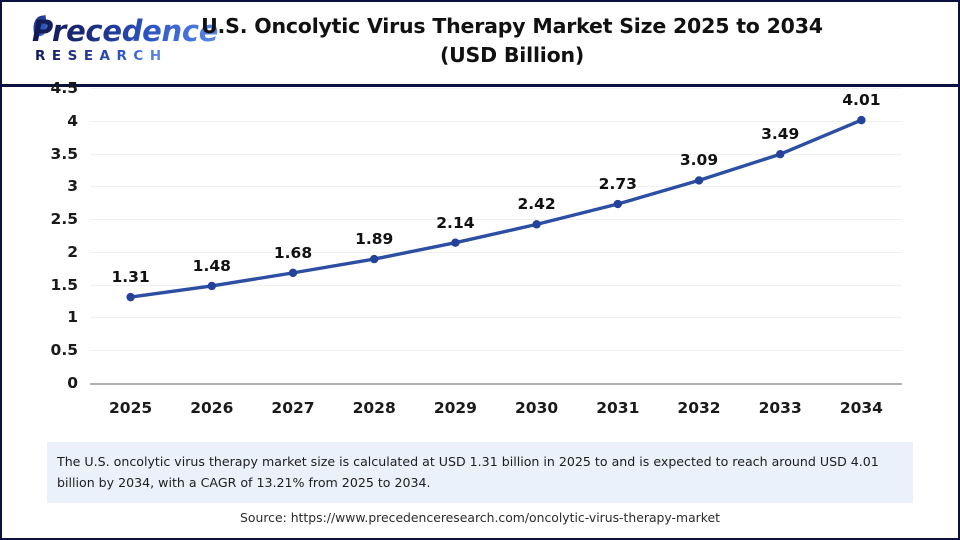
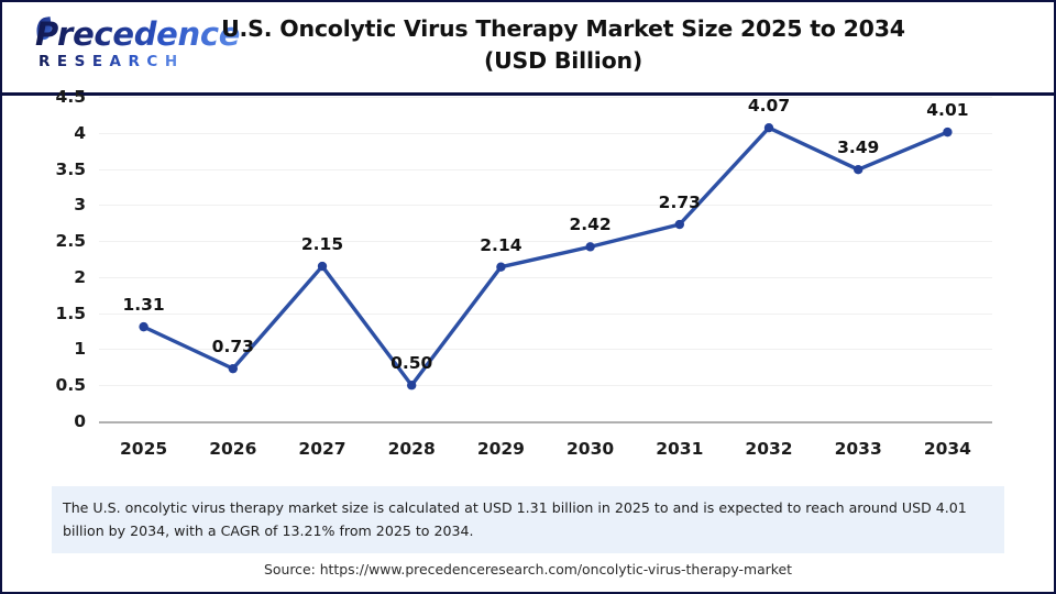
2026: 1.48 -> 0.73
2027: 1.68 -> 2.15
2028: 1.89 -> 0.50
2032: 3.09 -> 4.07
